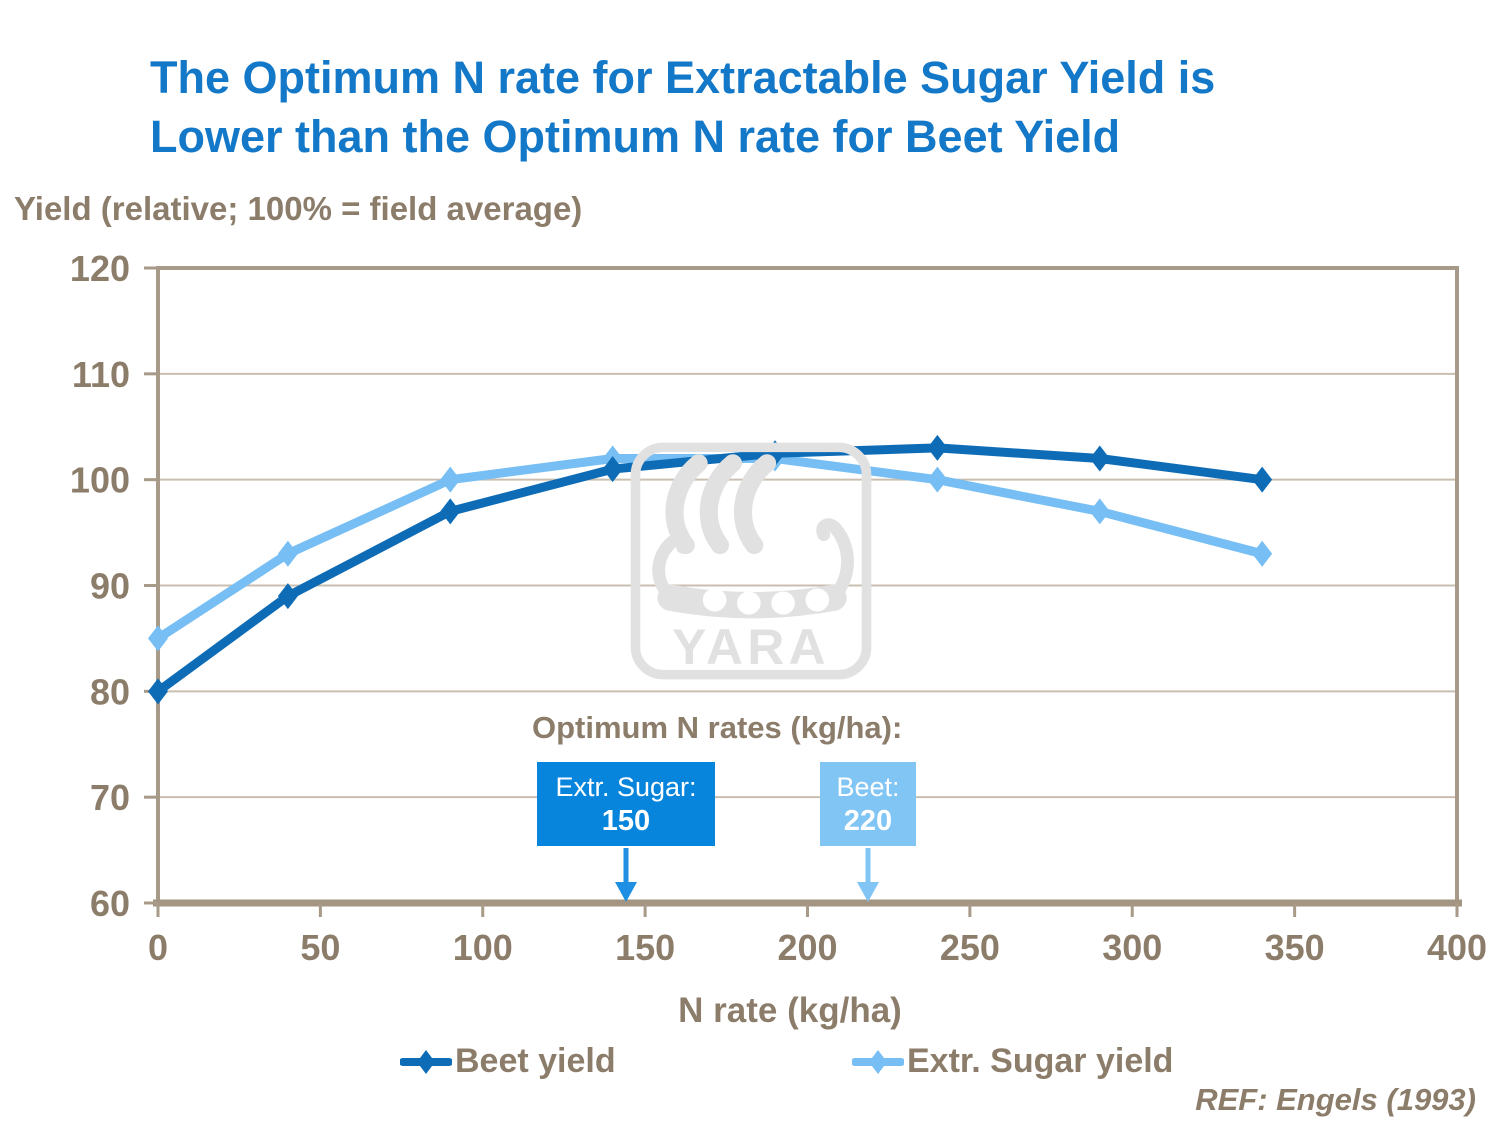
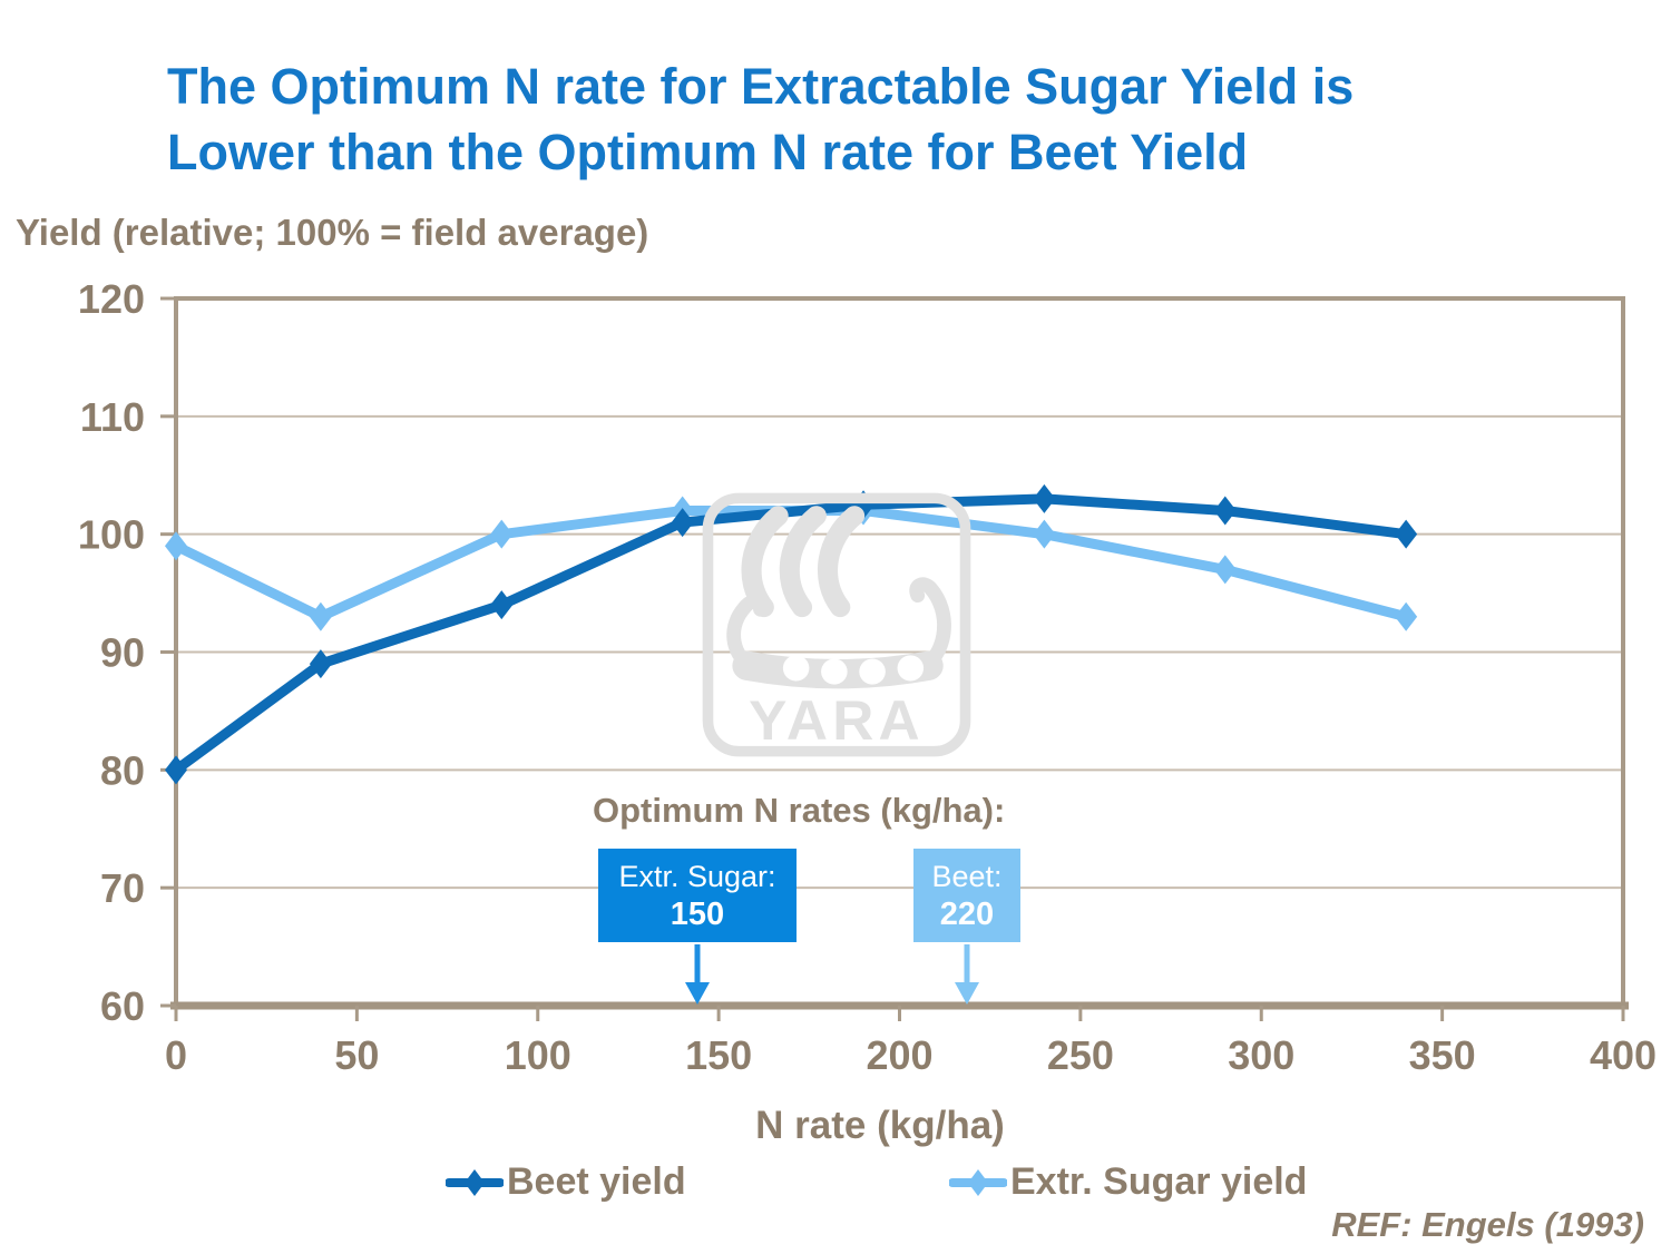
Extr. Sugar yield/0: 85 -> 99
Beet yield/90: 97 -> 94
